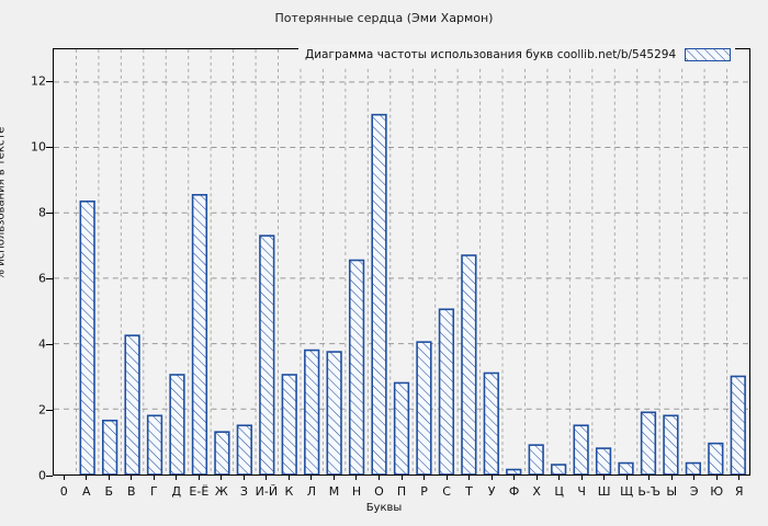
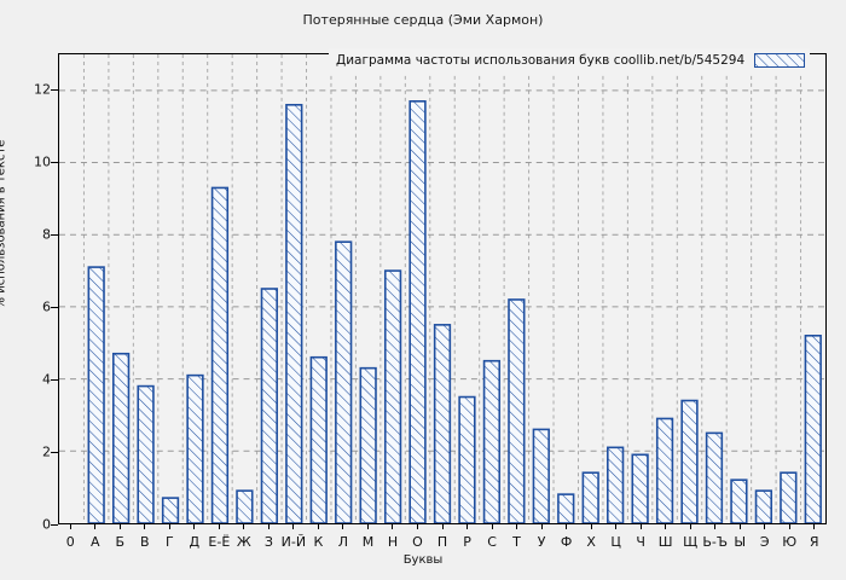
А: 8.3 -> 7.1
Б: 1.6 -> 4.7
В: 4.2 -> 3.8
Г: 1.8 -> 0.7
Д: 3.0 -> 4.1
Е-Ё: 8.6 -> 9.3
Ж: 1.3 -> 0.9
З: 1.5 -> 6.5
И-Й: 7.3 -> 11.6
К: 3.0 -> 4.6
Л: 3.8 -> 7.8
М: 3.8 -> 4.3
Н: 6.5 -> 7.0
О: 11.0 -> 11.7
П: 2.8 -> 5.5
Р: 4.0 -> 3.5
С: 5.0 -> 4.5
Т: 6.7 -> 6.2
У: 3.1 -> 2.6
Ф: 0.1 -> 0.8
Х: 0.9 -> 1.4
Ц: 0.3 -> 2.1
Ч: 1.5 -> 1.9
Ш: 0.8 -> 2.9
Щ: 0.3 -> 3.4
Ь-Ъ: 1.9 -> 2.5
Ы: 1.8 -> 1.2
Э: 0.3 -> 0.9
Ю: 0.9 -> 1.4
Я: 3.0 -> 5.2
